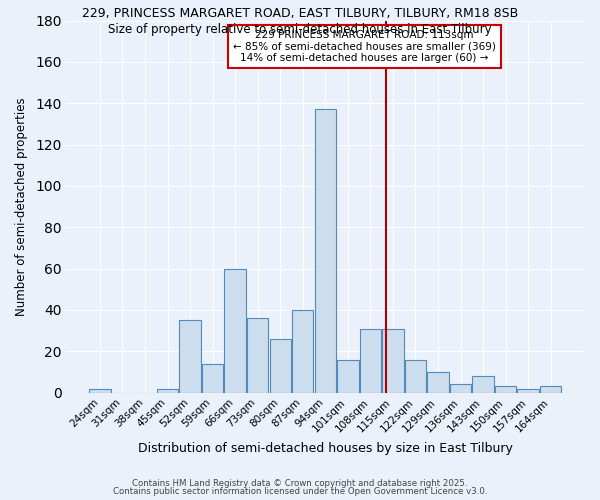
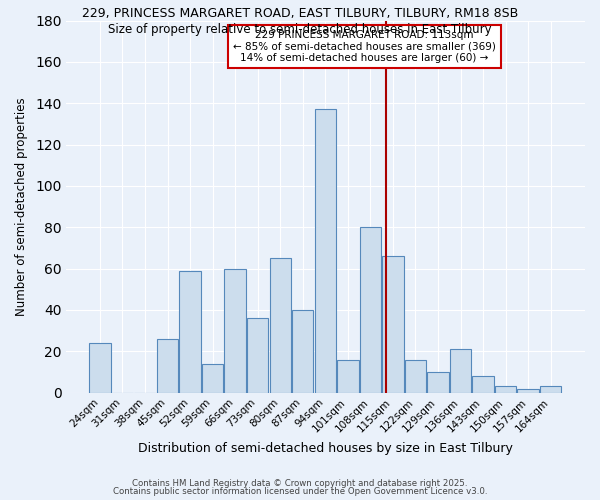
24sqm: 2 -> 24
45sqm: 2 -> 26
52sqm: 35 -> 59
80sqm: 26 -> 65
108sqm: 31 -> 80
115sqm: 31 -> 66
136sqm: 4 -> 21
